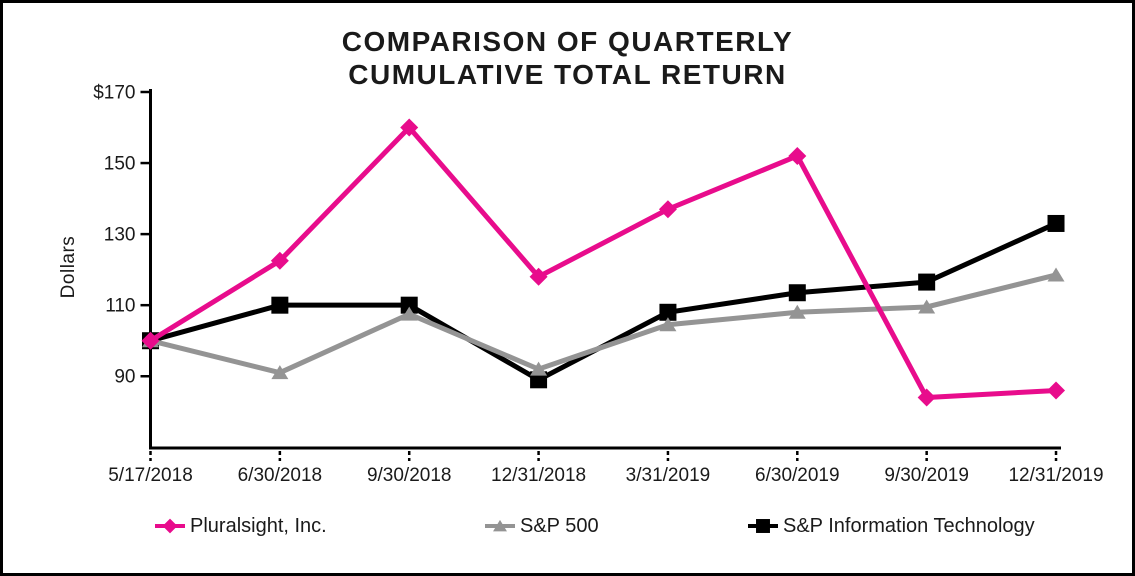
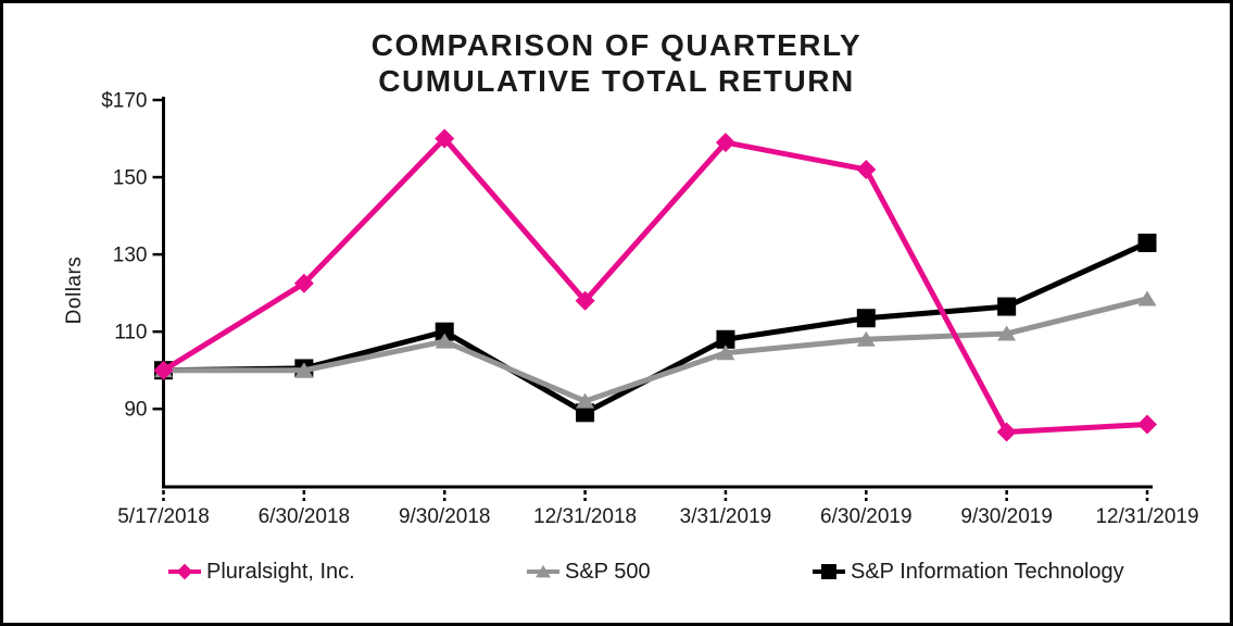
S&P 500/6/30/2018: $91 -> $100
S&P Information Technology/6/30/2018: $110 -> $100
Pluralsight, Inc./3/31/2019: $137 -> $159
